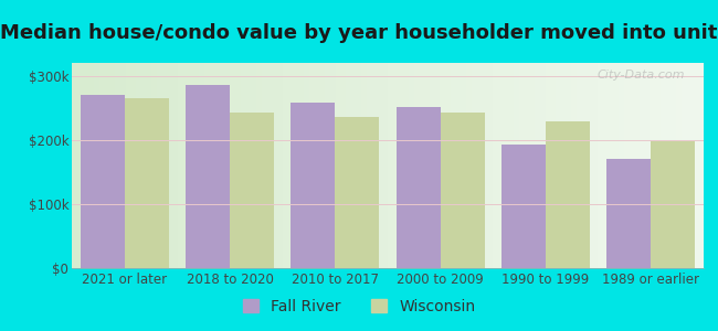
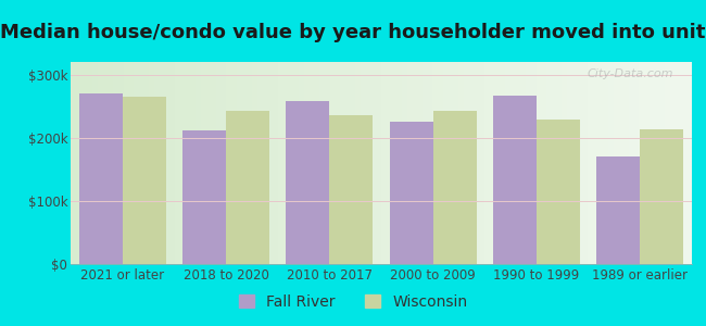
Fall River/2018 to 2020: $285k -> $212k
Fall River/2000 to 2009: $252k -> $226k
Fall River/1990 to 1999: $192k -> $266k
Wisconsin/1989 or earlier: $198k -> $214k
